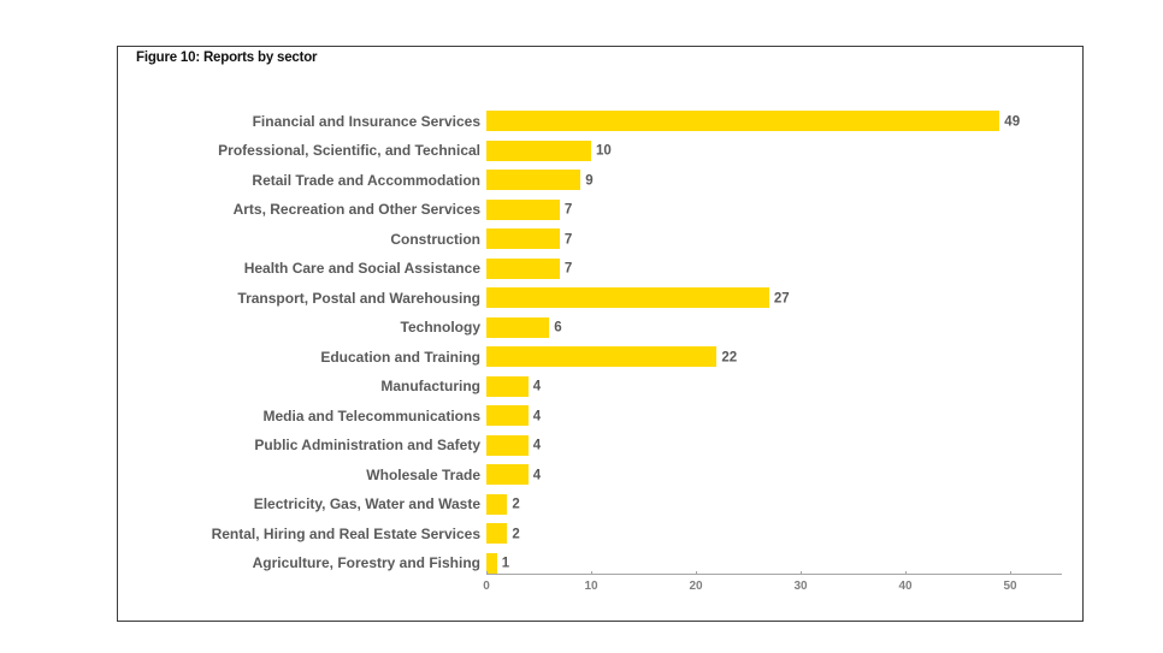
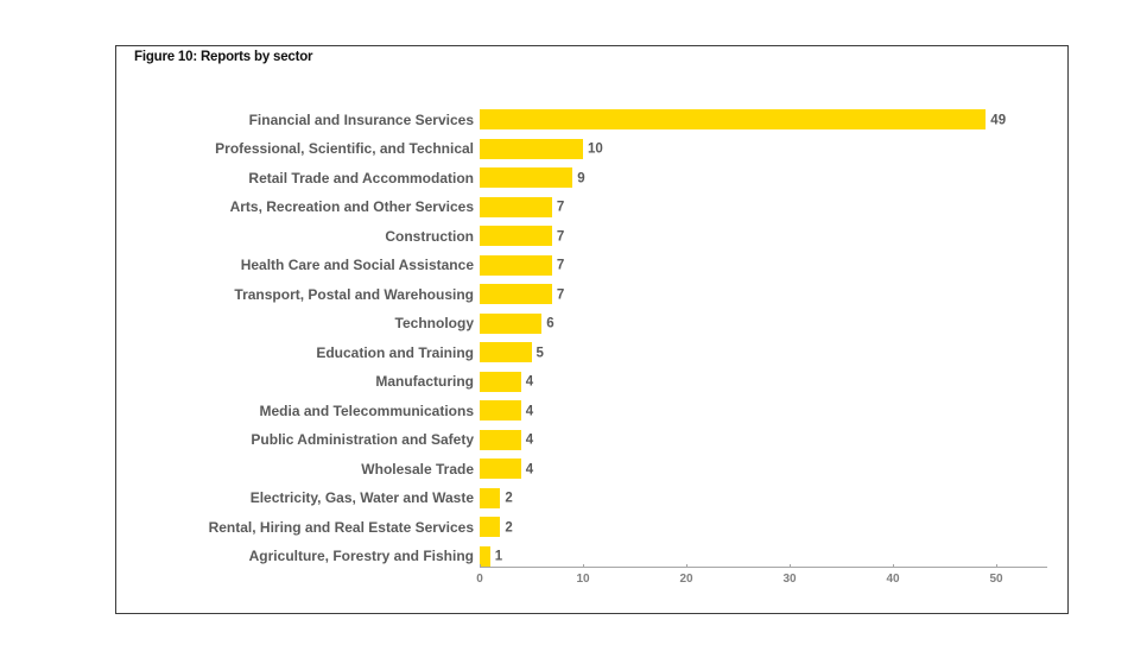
Transport, Postal and Warehousing: 27 -> 7
Education and Training: 22 -> 5
